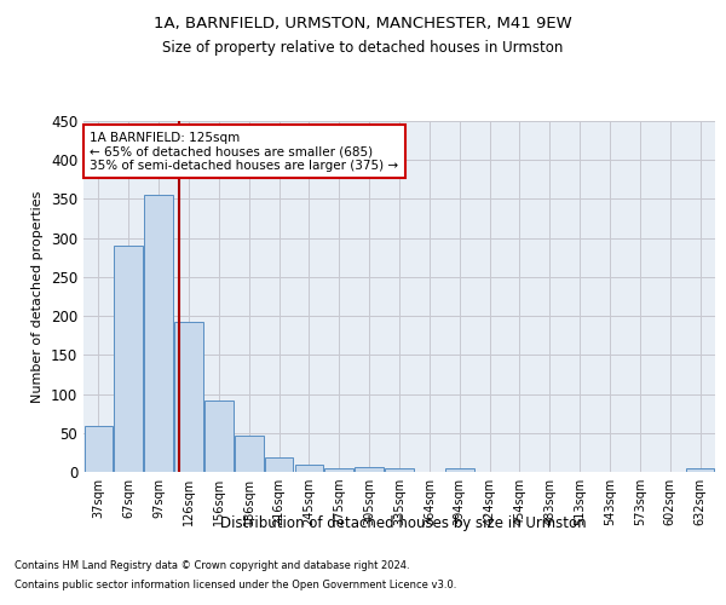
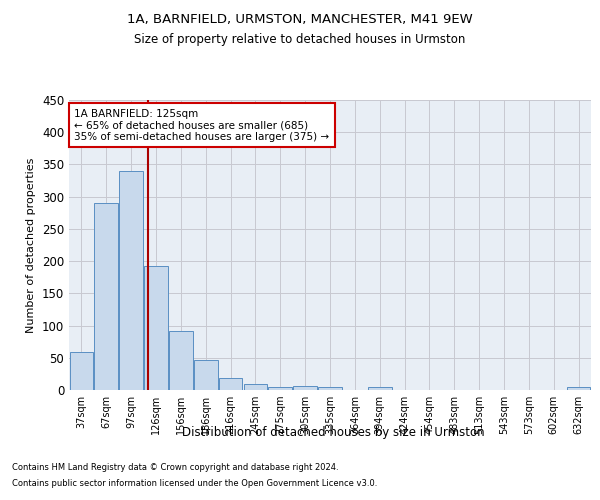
97sqm: 355 -> 340
